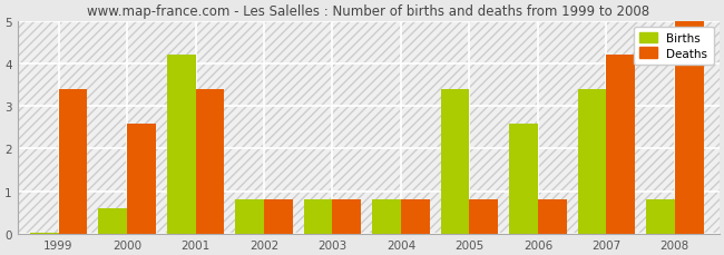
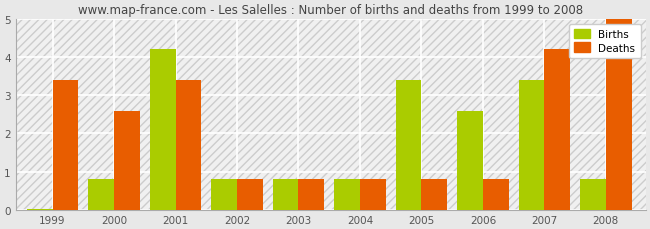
Births/2000: 0.60 -> 0.80
